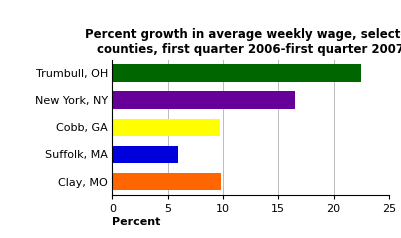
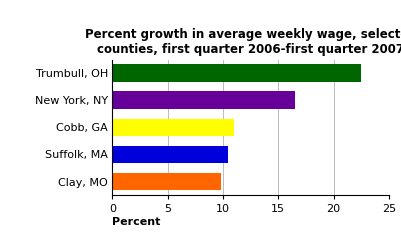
Cobb, GA: 9.7 -> 11.0
Suffolk, MA: 5.9 -> 10.5
